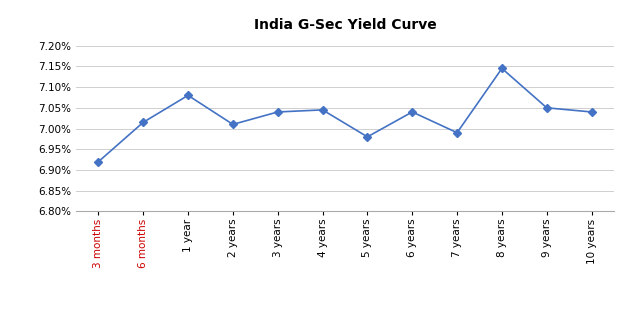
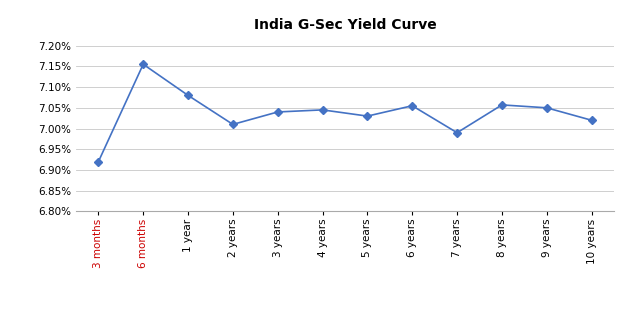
6 months: 7.015% -> 7.155%
5 years: 6.980% -> 7.030%
6 years: 7.040% -> 7.055%
8 years: 7.145% -> 7.057%
10 years: 7.040% -> 7.020%
